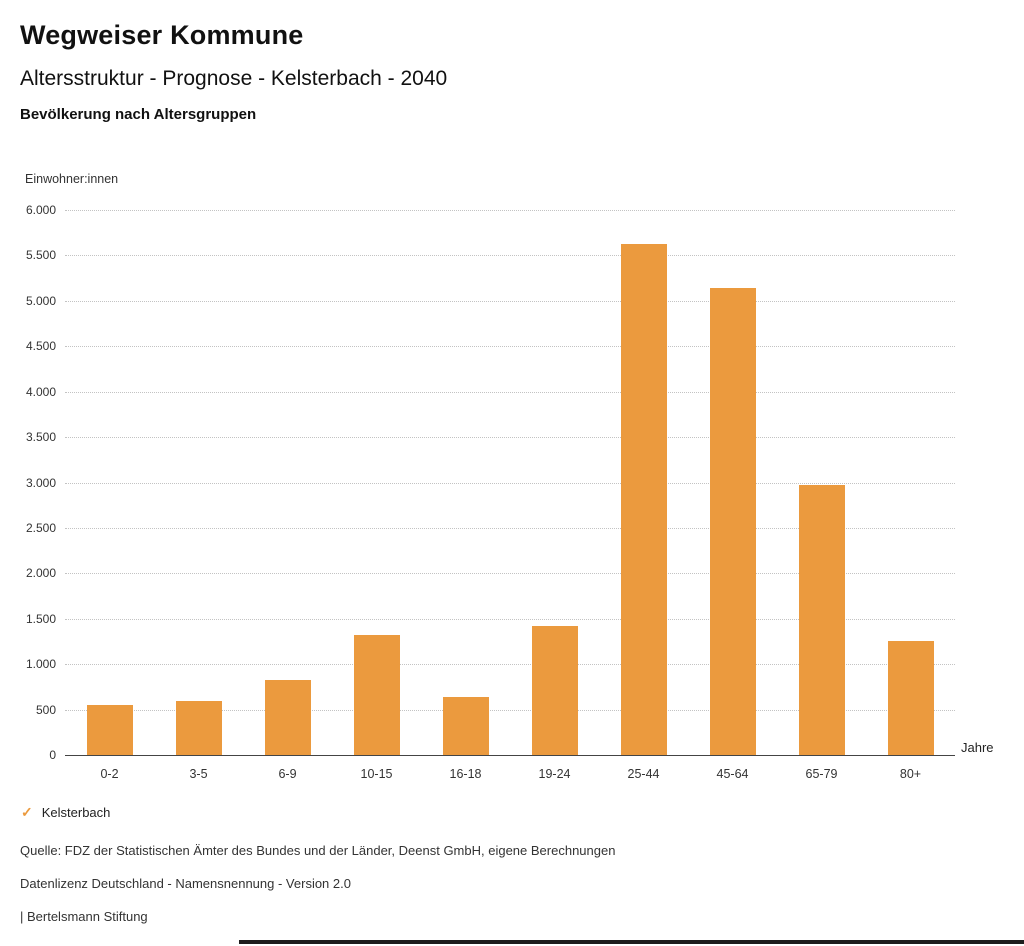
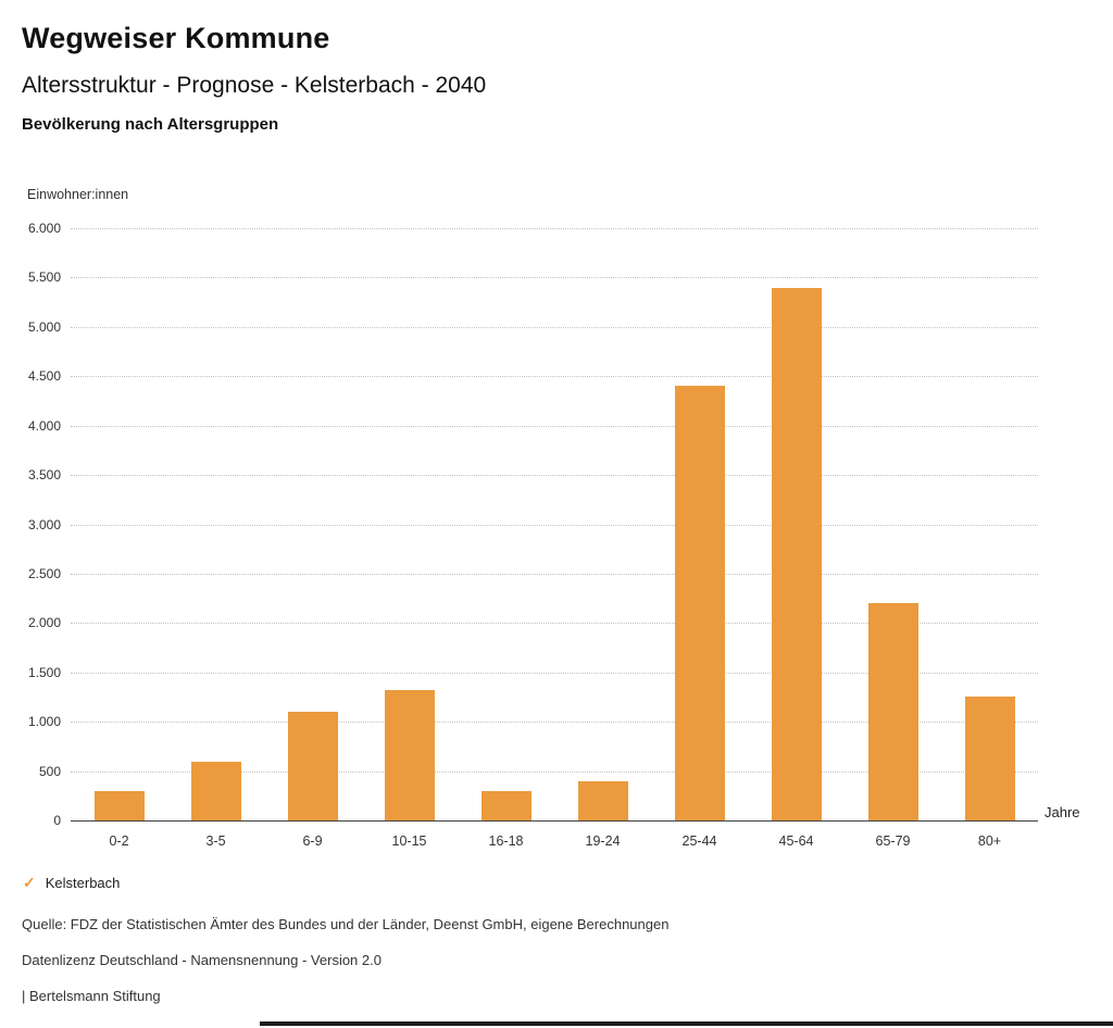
0-2: 600 -> 300
6-9: 800 -> 1100
16-18: 600 -> 300
19-24: 1400 -> 400
25-44: 5600 -> 4400
45-64: 5100 -> 5400
65-79: 3000 -> 2200
